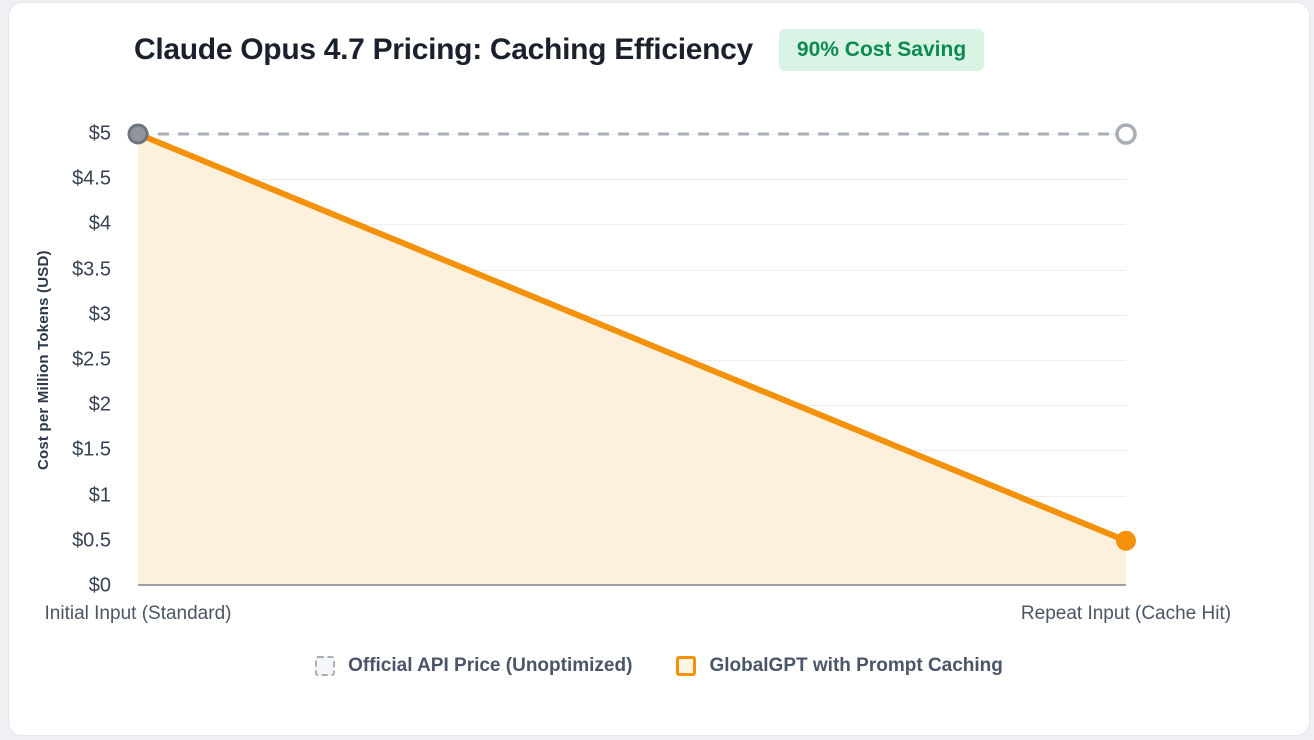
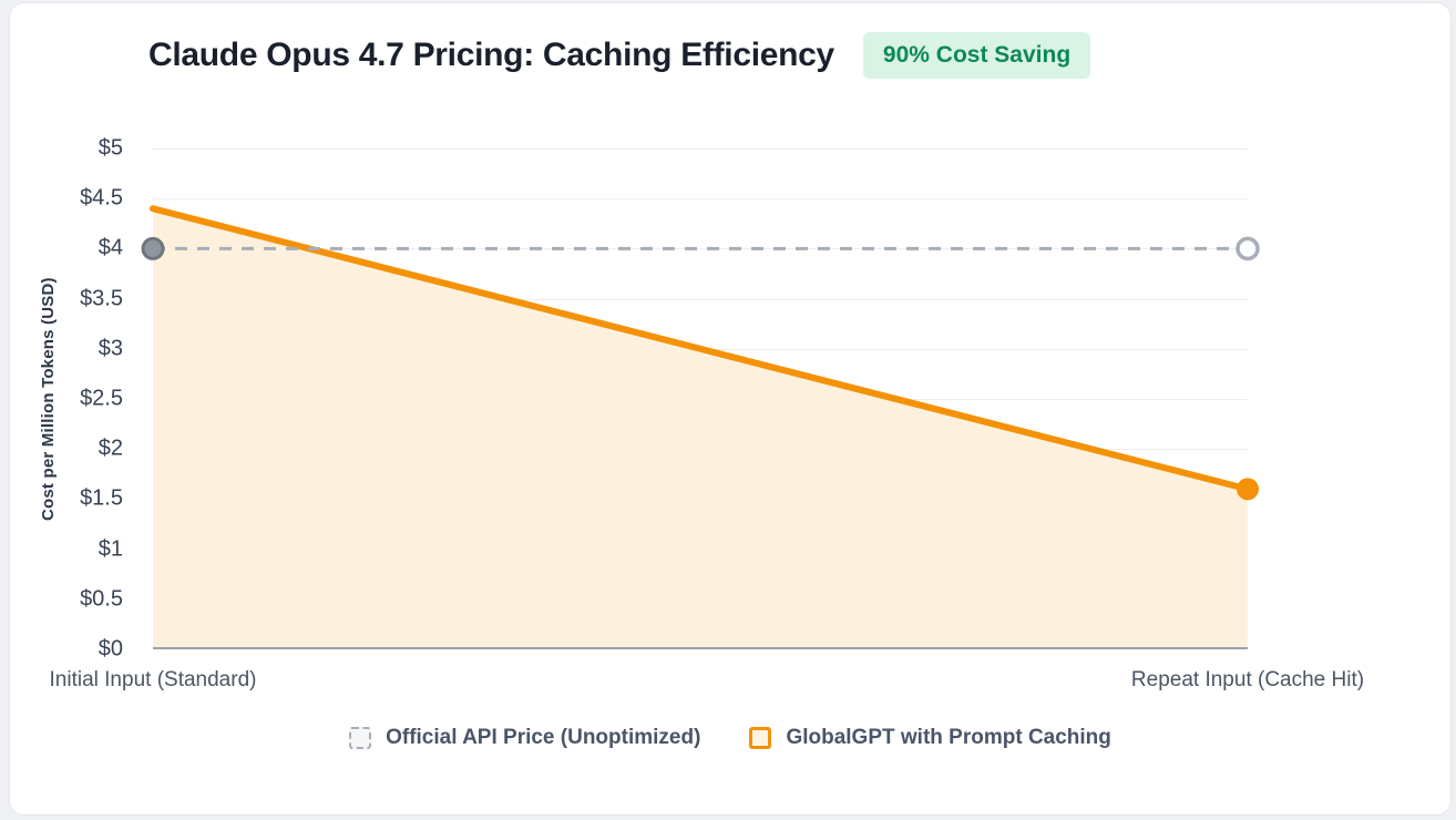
Official API Price (Unoptimized)/Initial Input (Standard): $5 -> $4
GlobalGPT with Prompt Caching/Initial Input (Standard): $5.0 -> $4.4
Official API Price (Unoptimized)/Repeat Input (Cache Hit): $5 -> $4
GlobalGPT with Prompt Caching/Repeat Input (Cache Hit): $0.5 -> $1.6
